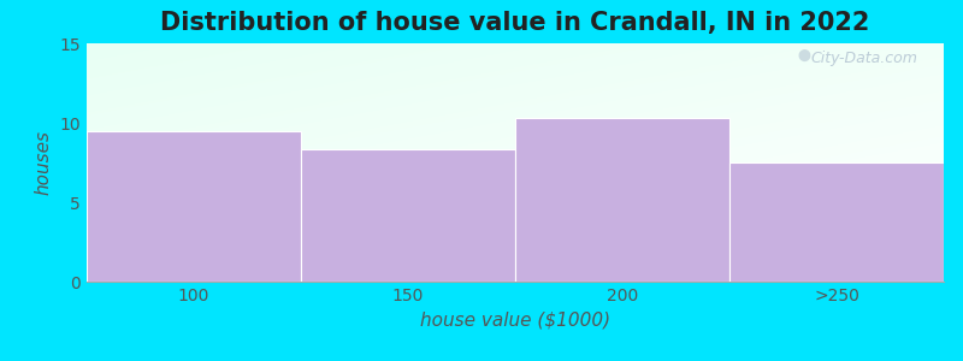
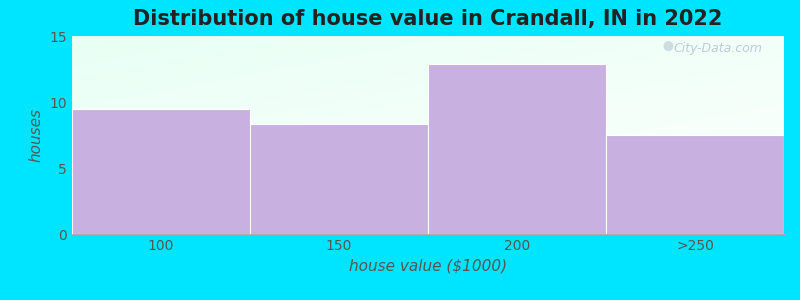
200: 10.3 -> 12.9
